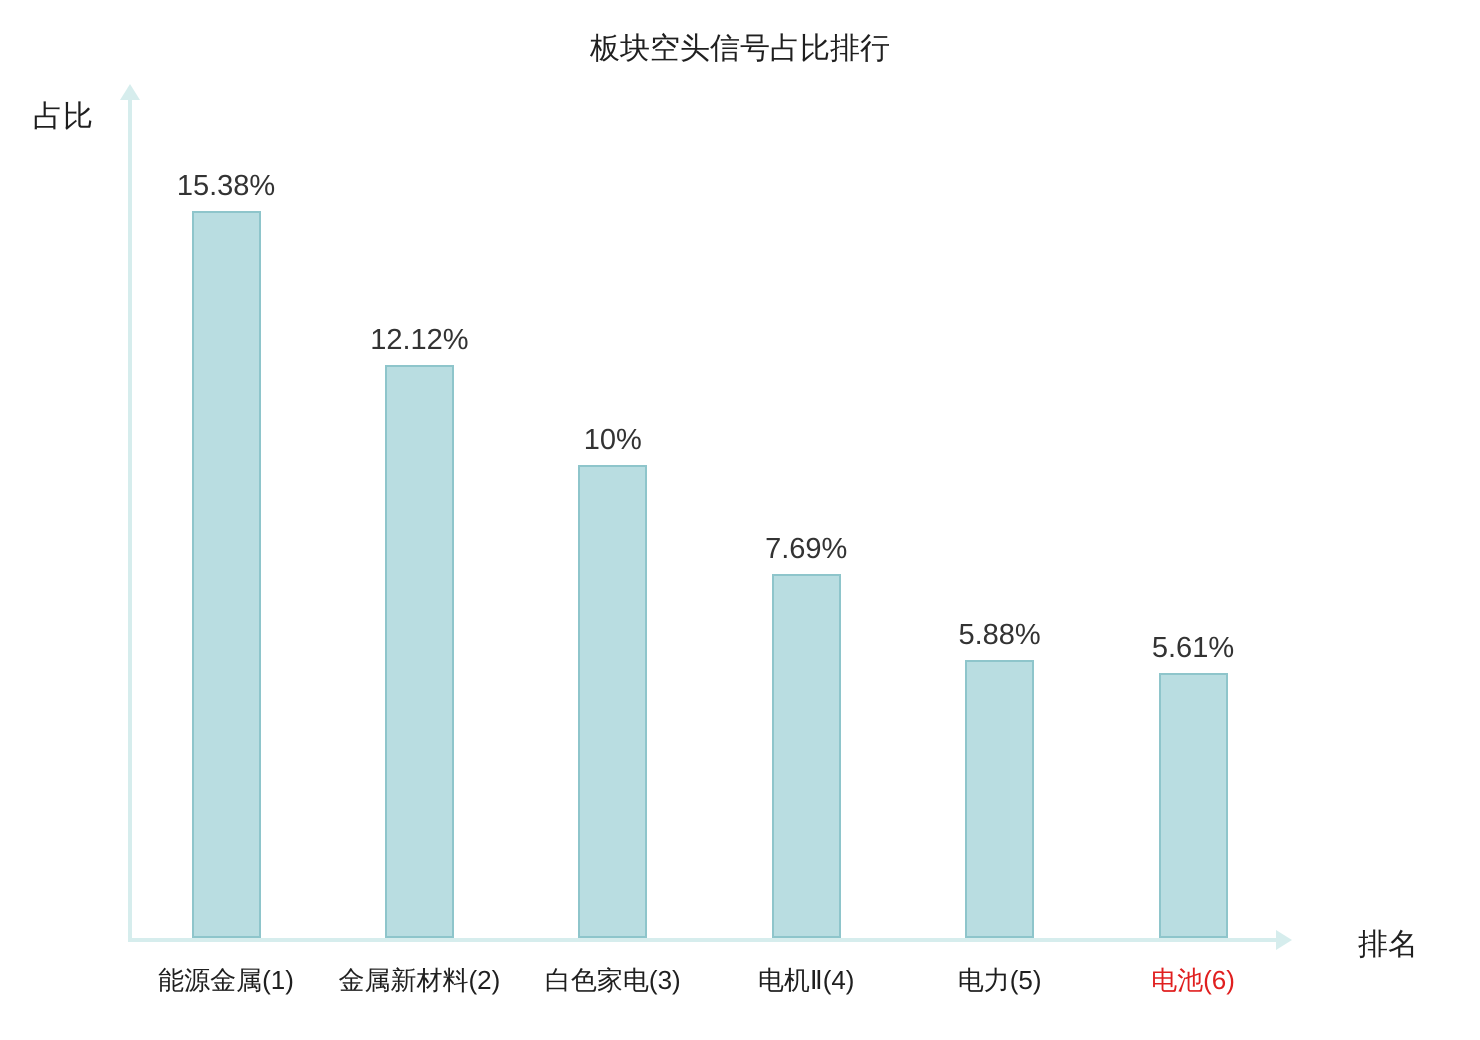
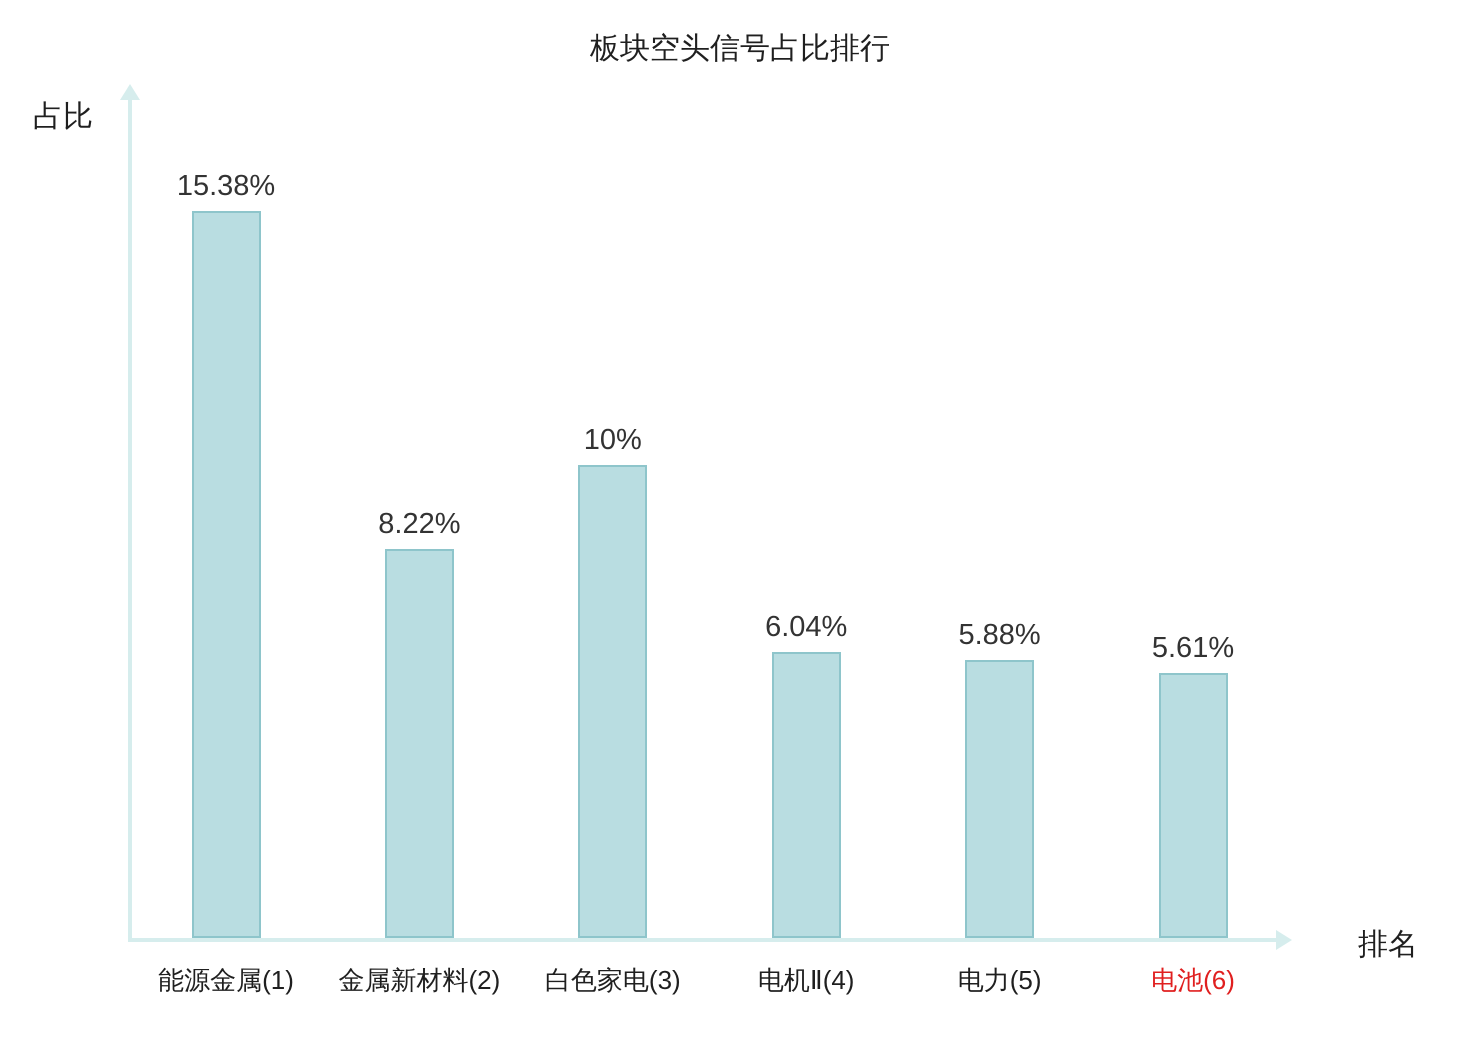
金属新材料(2): 12.12% -> 8.22%
电机Ⅱ(4): 7.69% -> 6.04%
